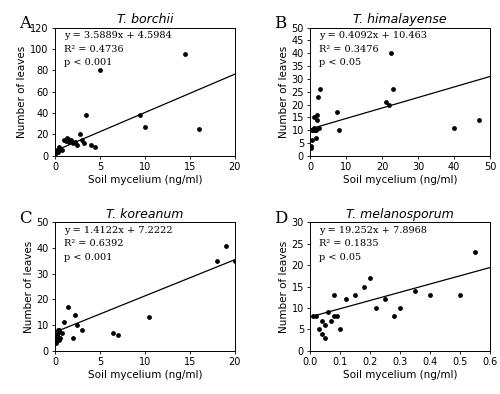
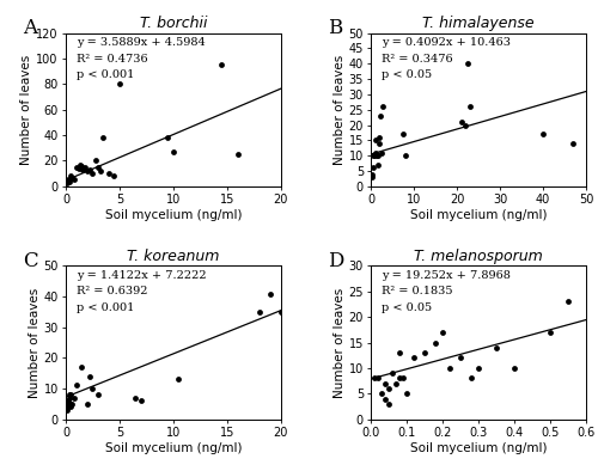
T. himalayense/40: 11 -> 17
T. melanosporum/0.4: 13 -> 10
T. melanosporum/0.5: 13 -> 17
